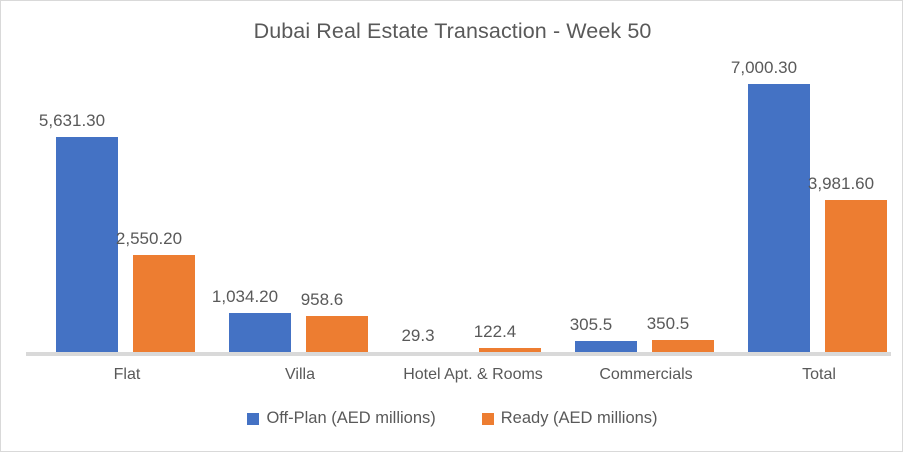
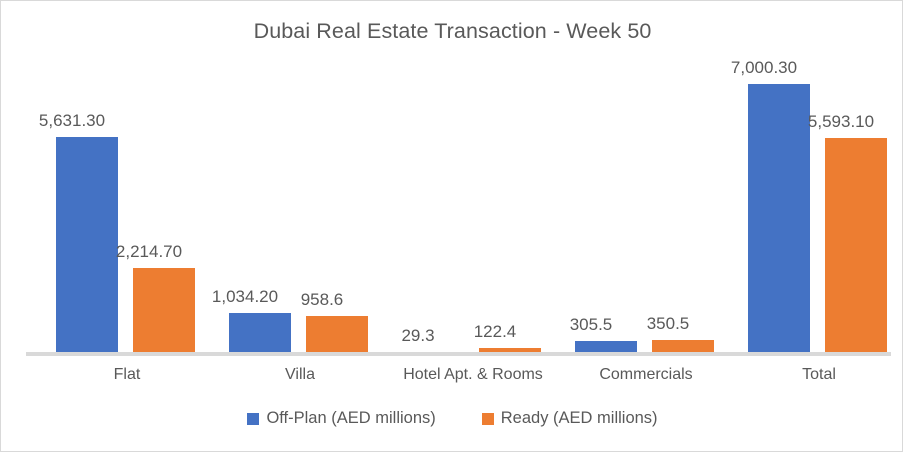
Ready (AED millions)/Flat: 2,550.20 -> 2,214.70
Ready (AED millions)/Total: 3,981.60 -> 5,593.10
